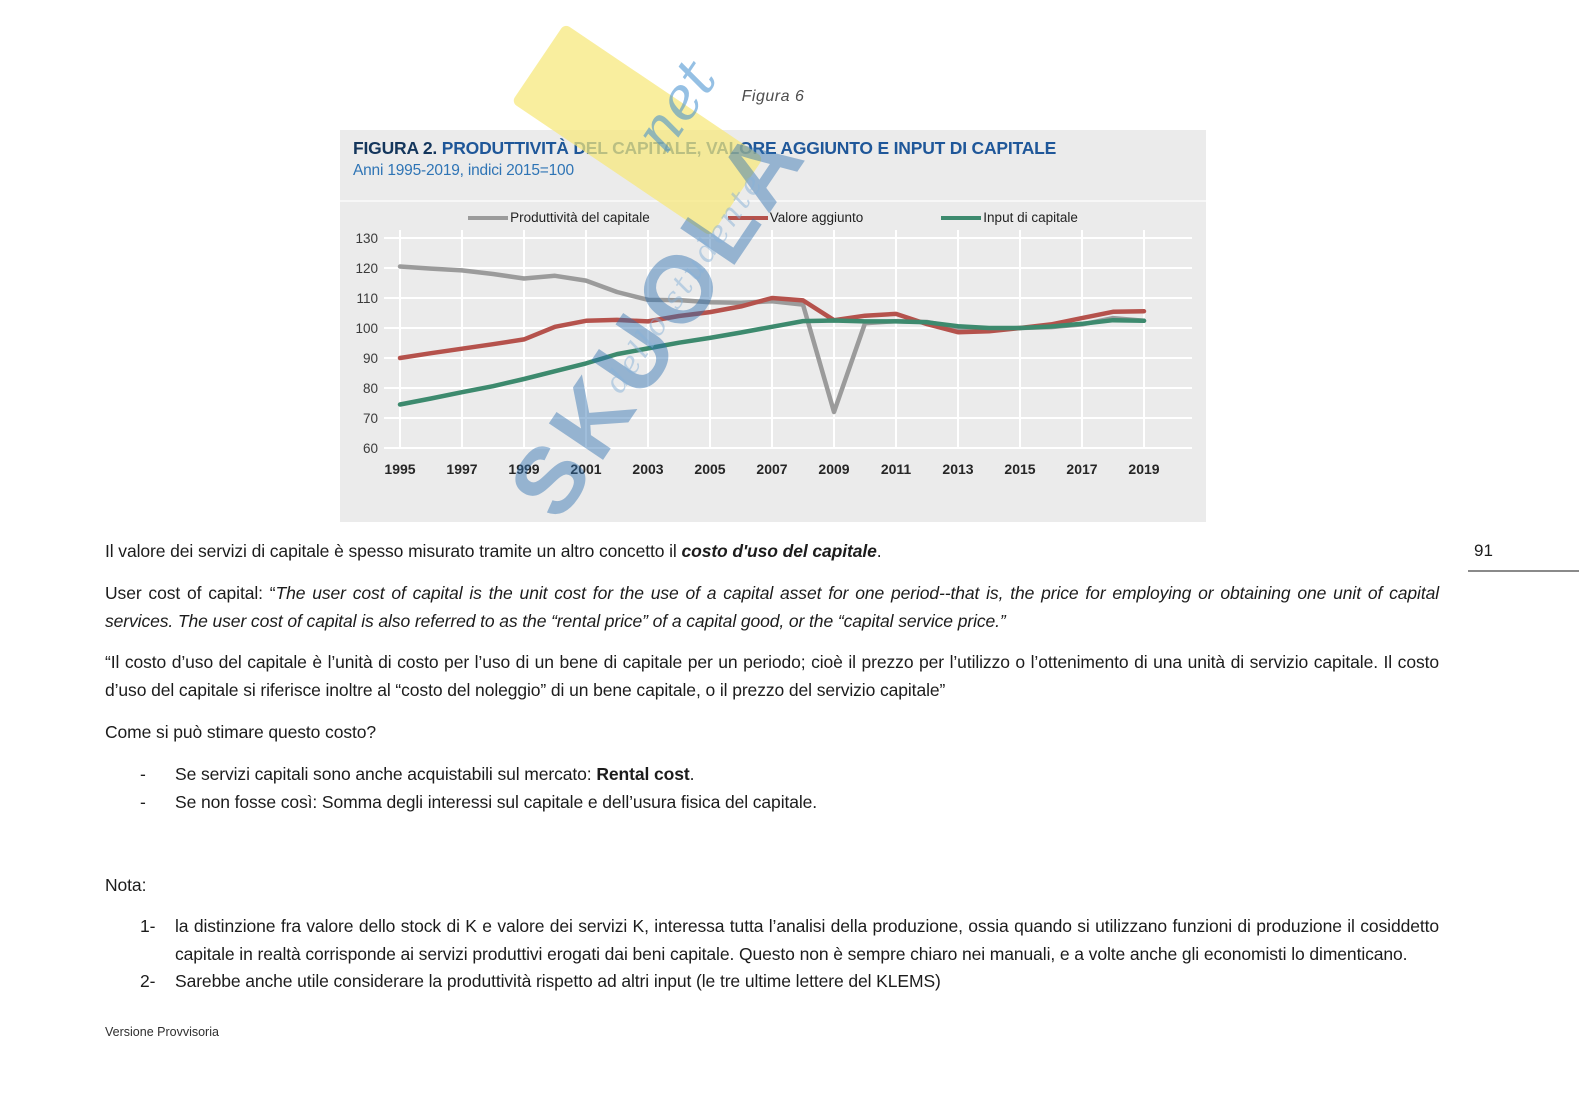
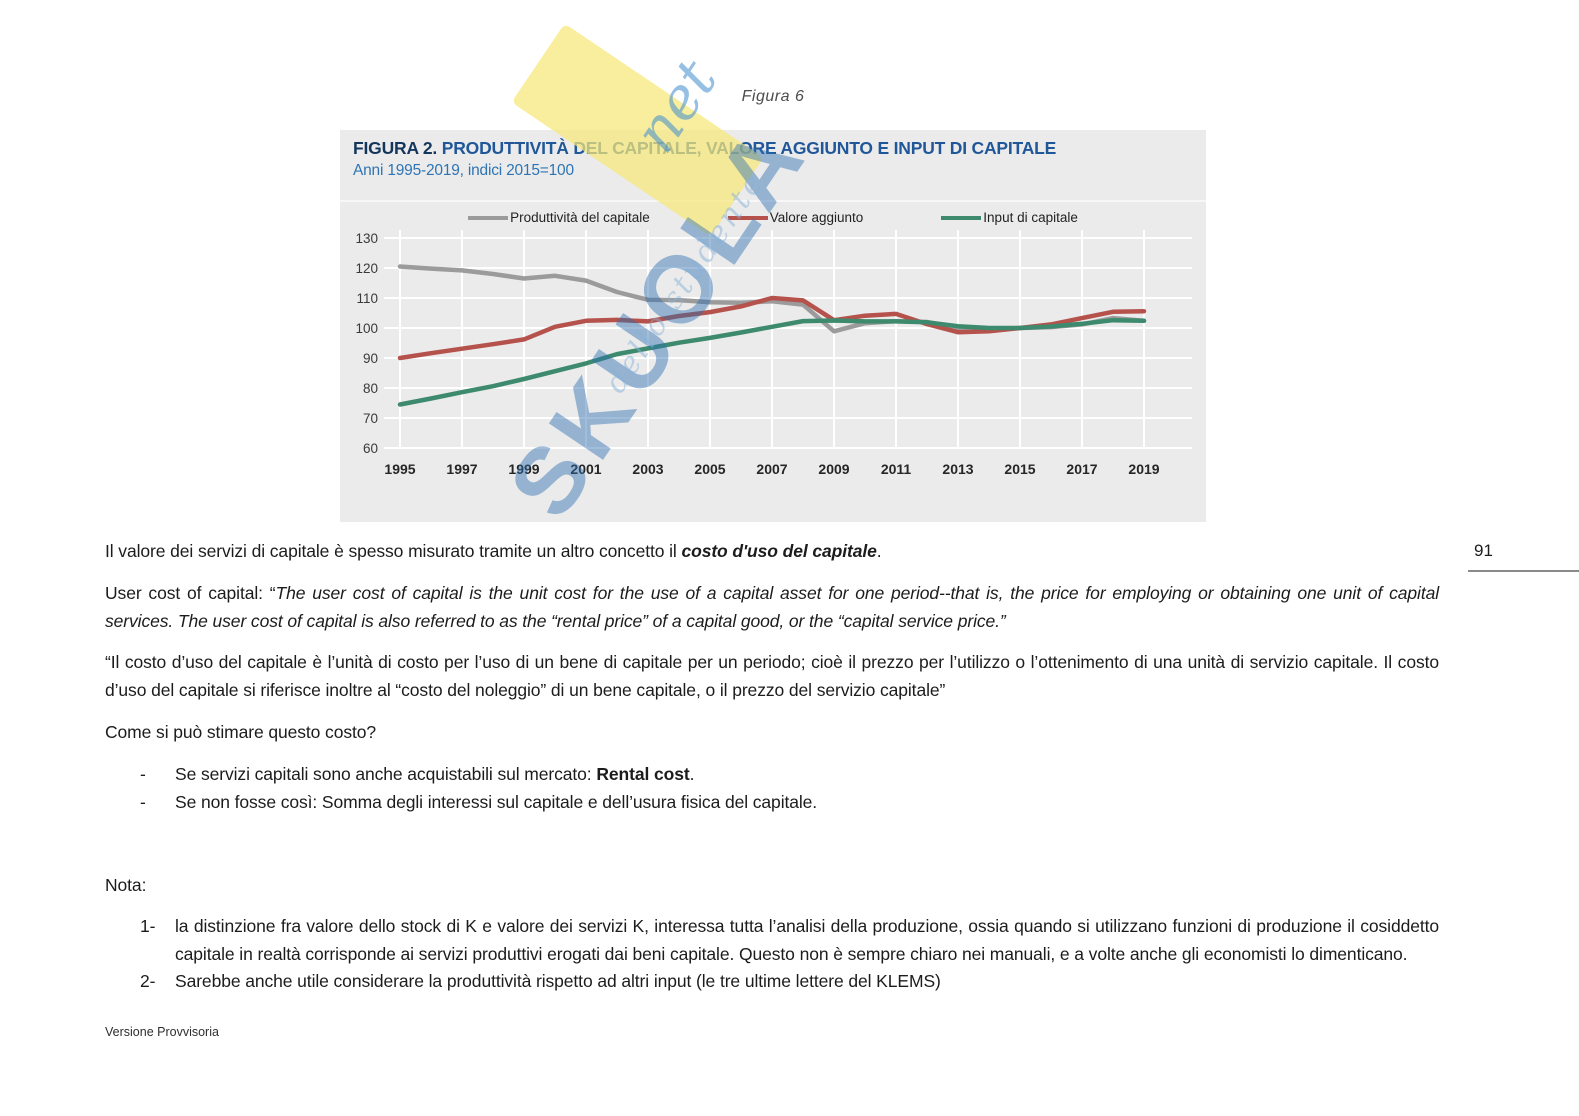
Produttività del capitale/2009: 72 -> 99
